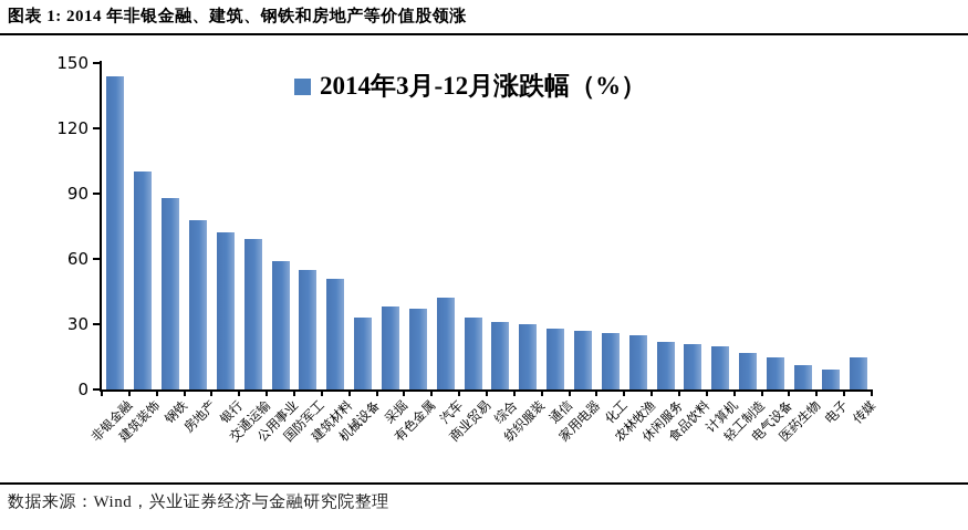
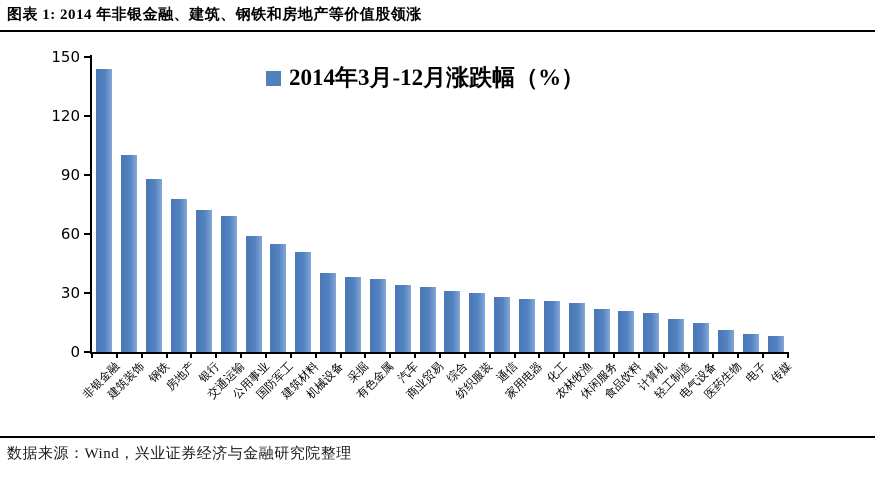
机械设备: 33 -> 40
汽车: 42 -> 34
传媒: 15 -> 8
